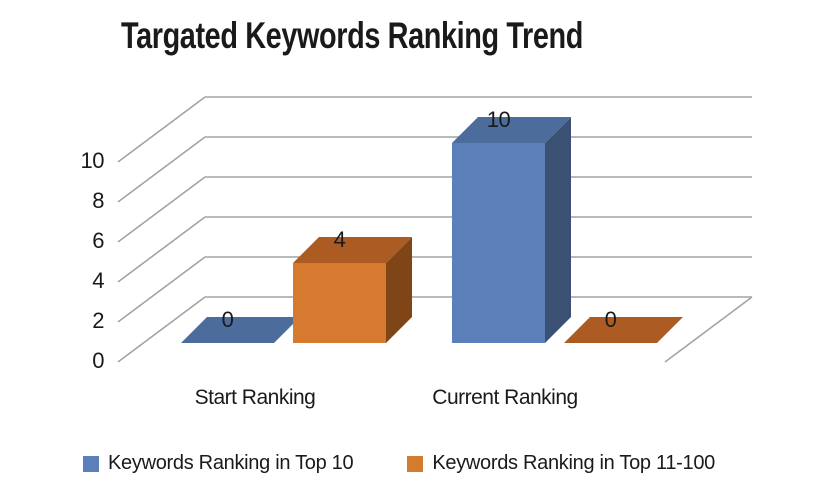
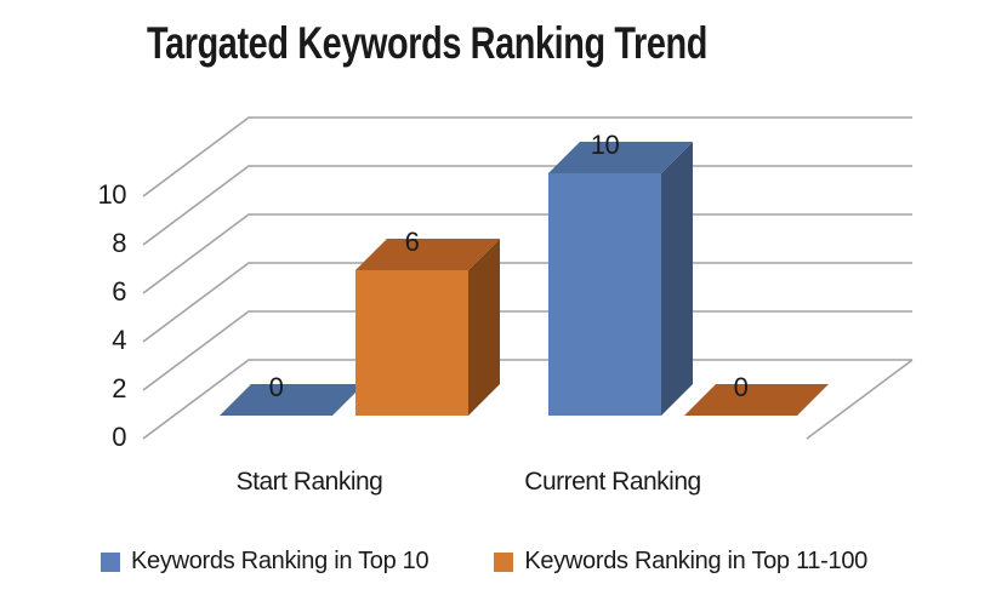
Keywords Ranking in Top 11-100/Start Ranking: 4 -> 6
